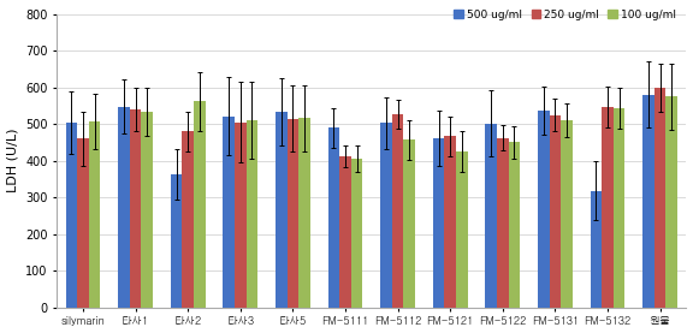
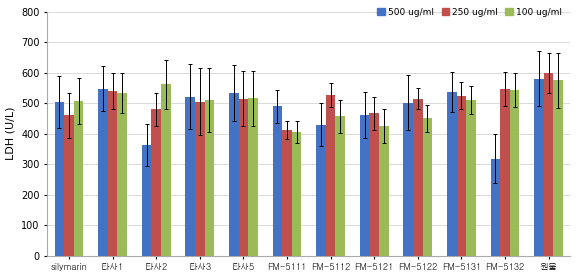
500 ug/ml/FM-5112: 503 -> 430
250 ug/ml/FM-5122: 463 -> 515
